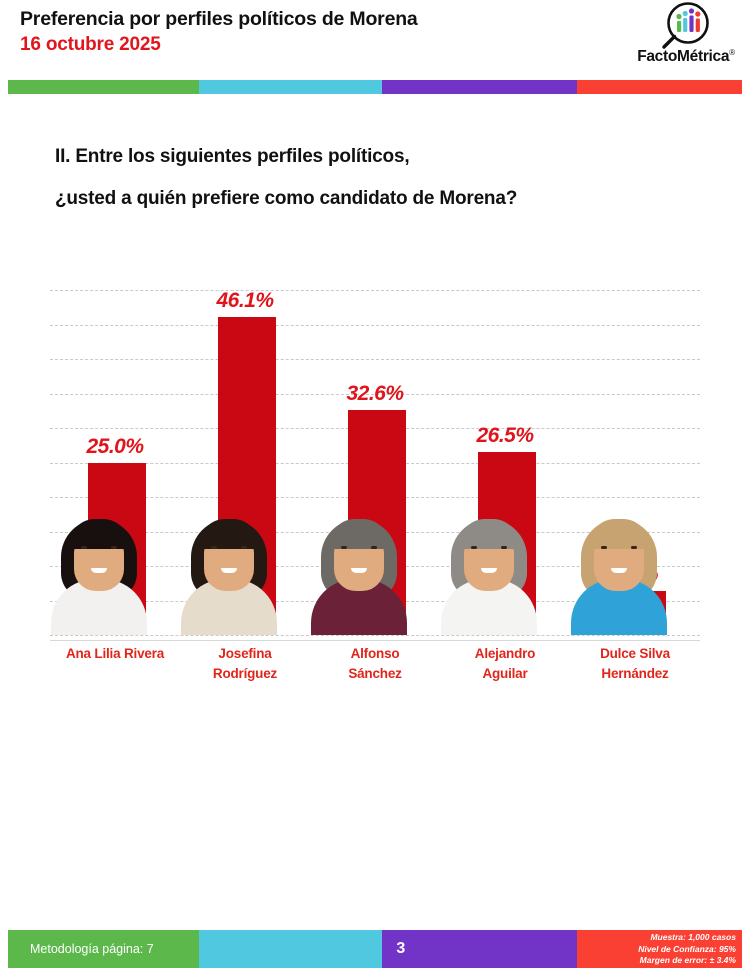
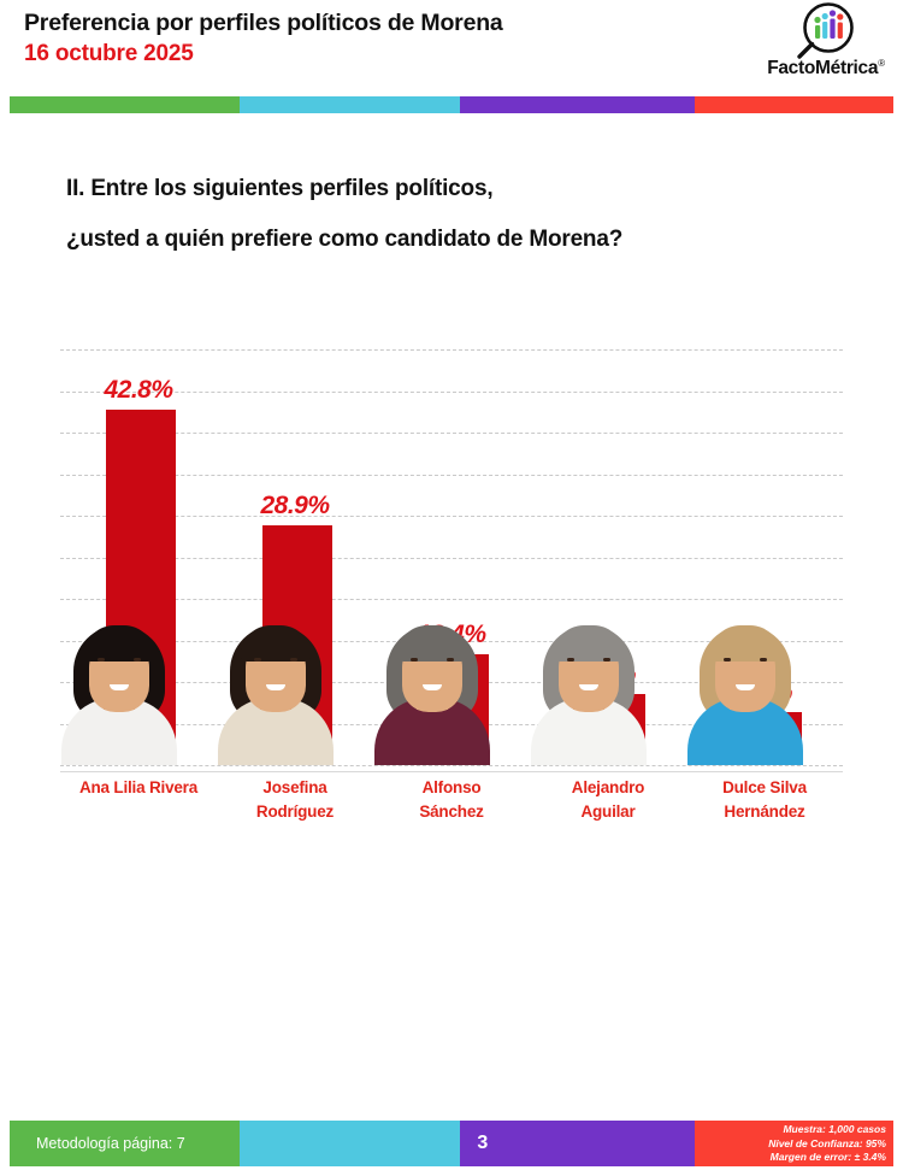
Ana Lilia Rivera: 25.0% -> 42.8%
Josefina Rodríguez: 46.1% -> 28.9%
Alfonso Sánchez: 32.6% -> 13.4%
Alejandro Aguilar: 26.5% -> 8.5%
